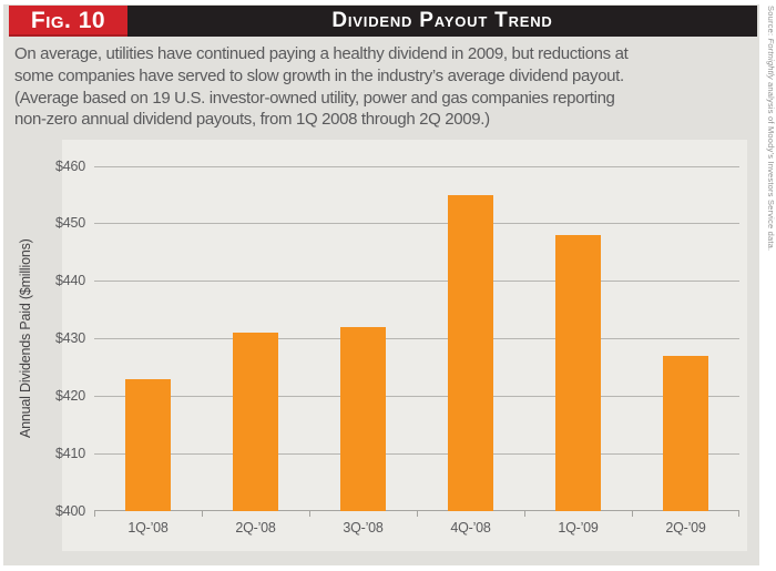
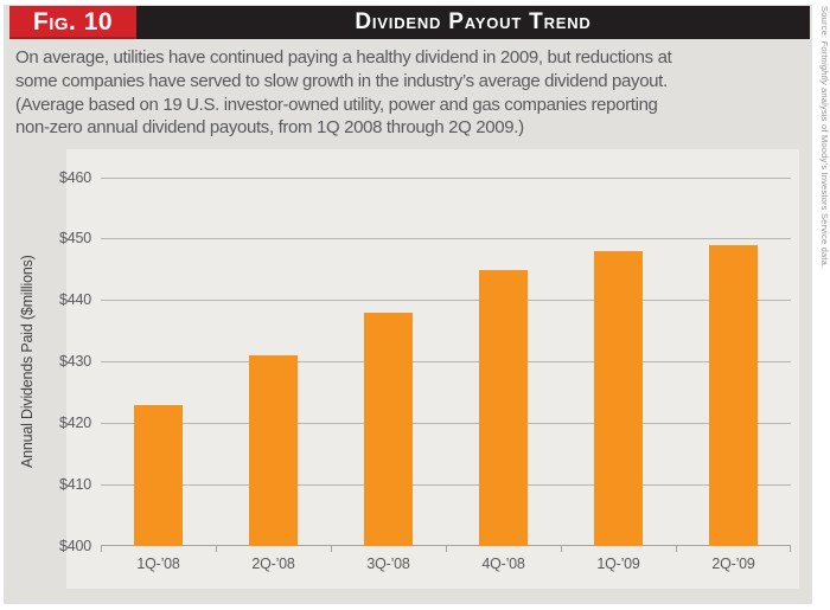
3Q-’08: $432 -> $438
4Q-’08: $455 -> $445
2Q-’09: $427 -> $449
